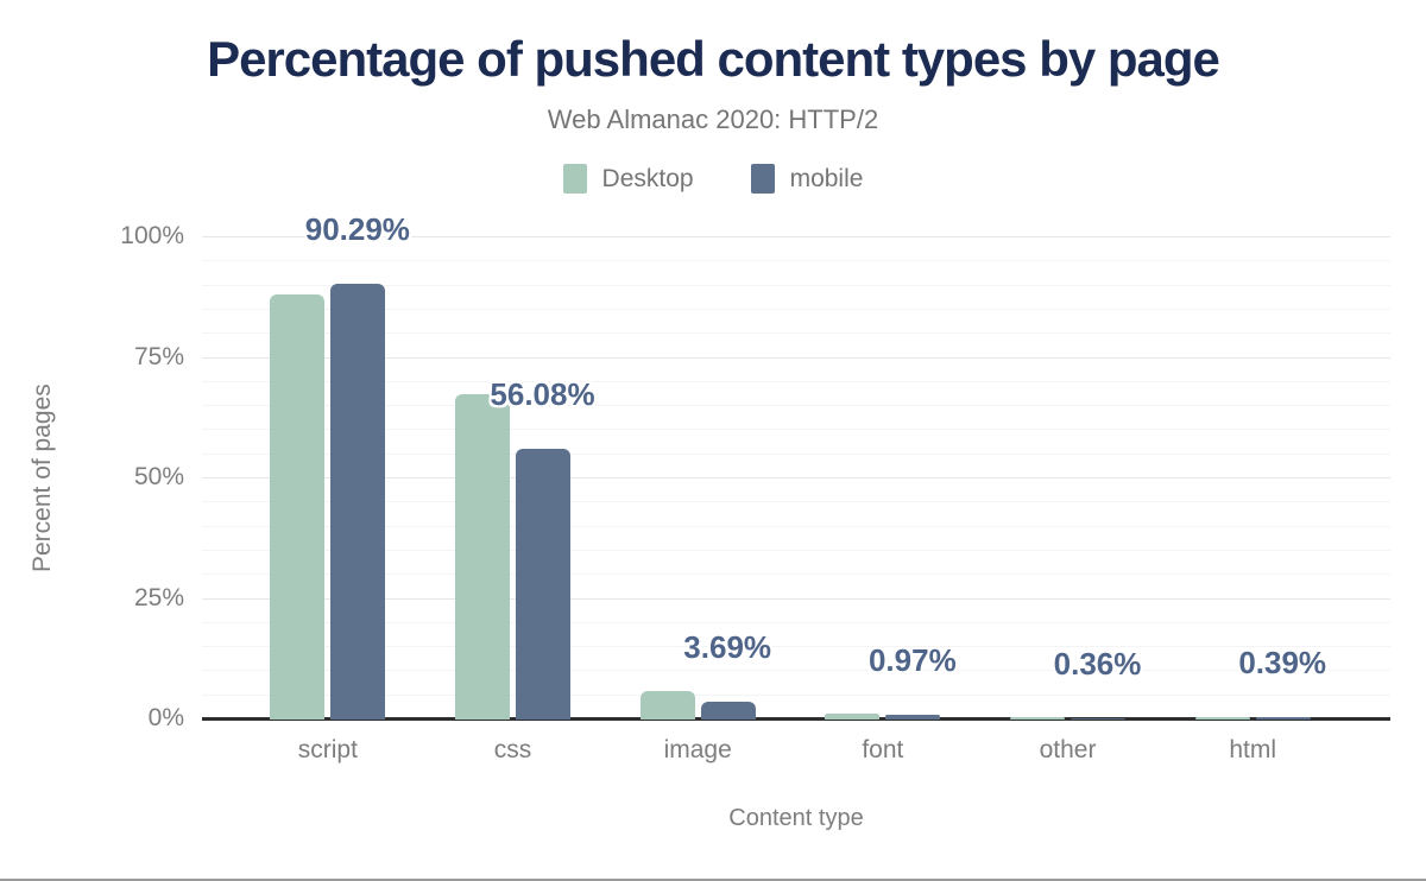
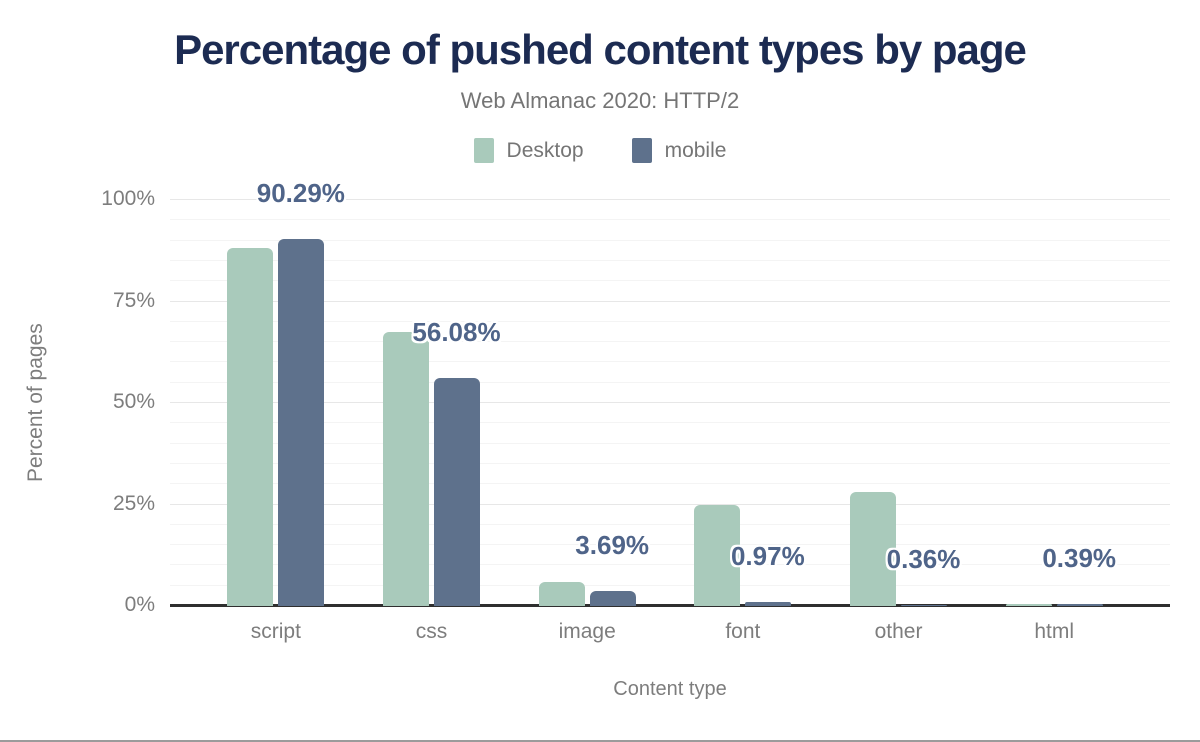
Desktop/font: 1% -> 25%
Desktop/other: 1% -> 28%
